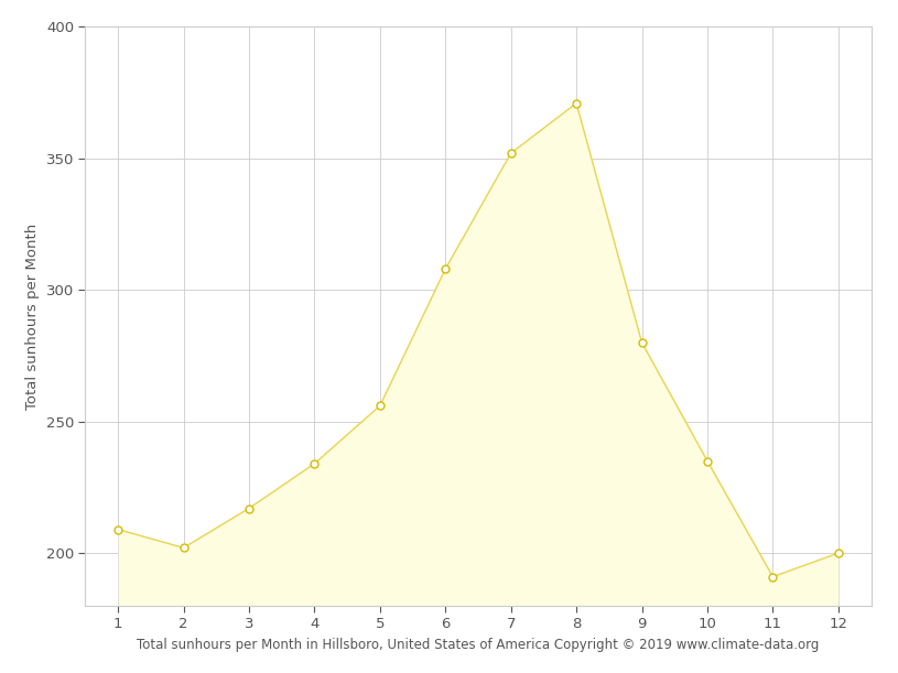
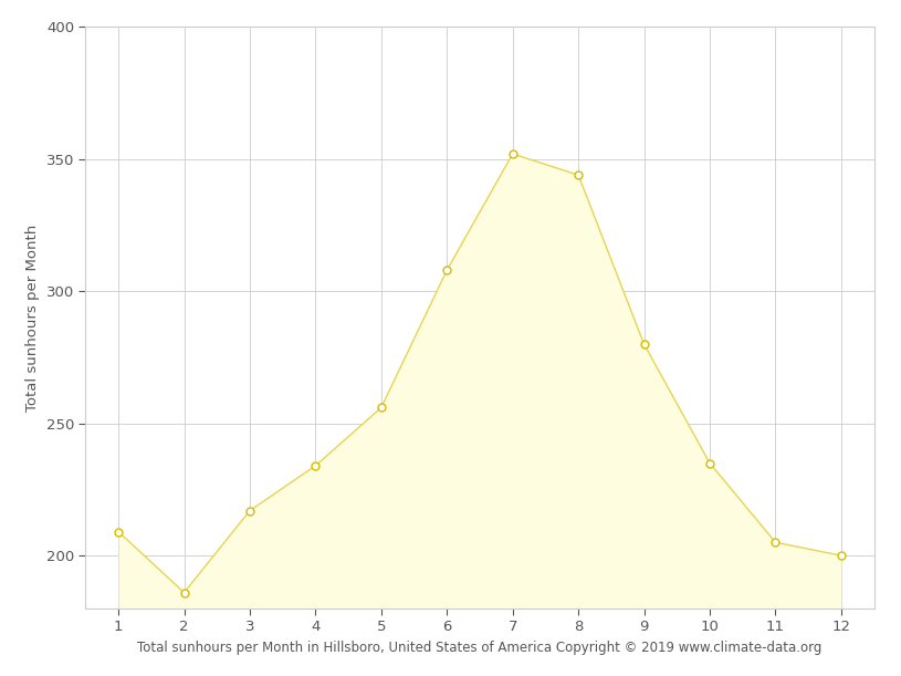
2: 202 -> 186
8: 371 -> 344
11: 191 -> 205
